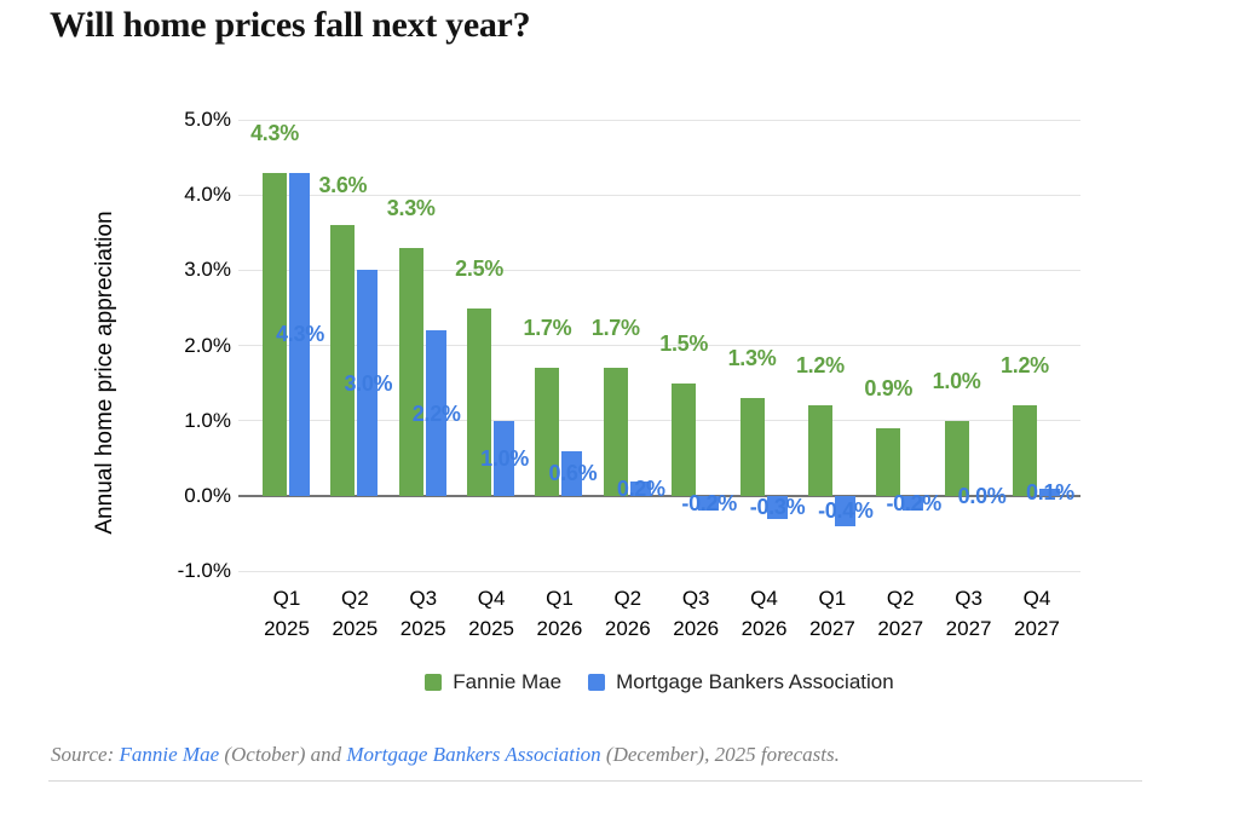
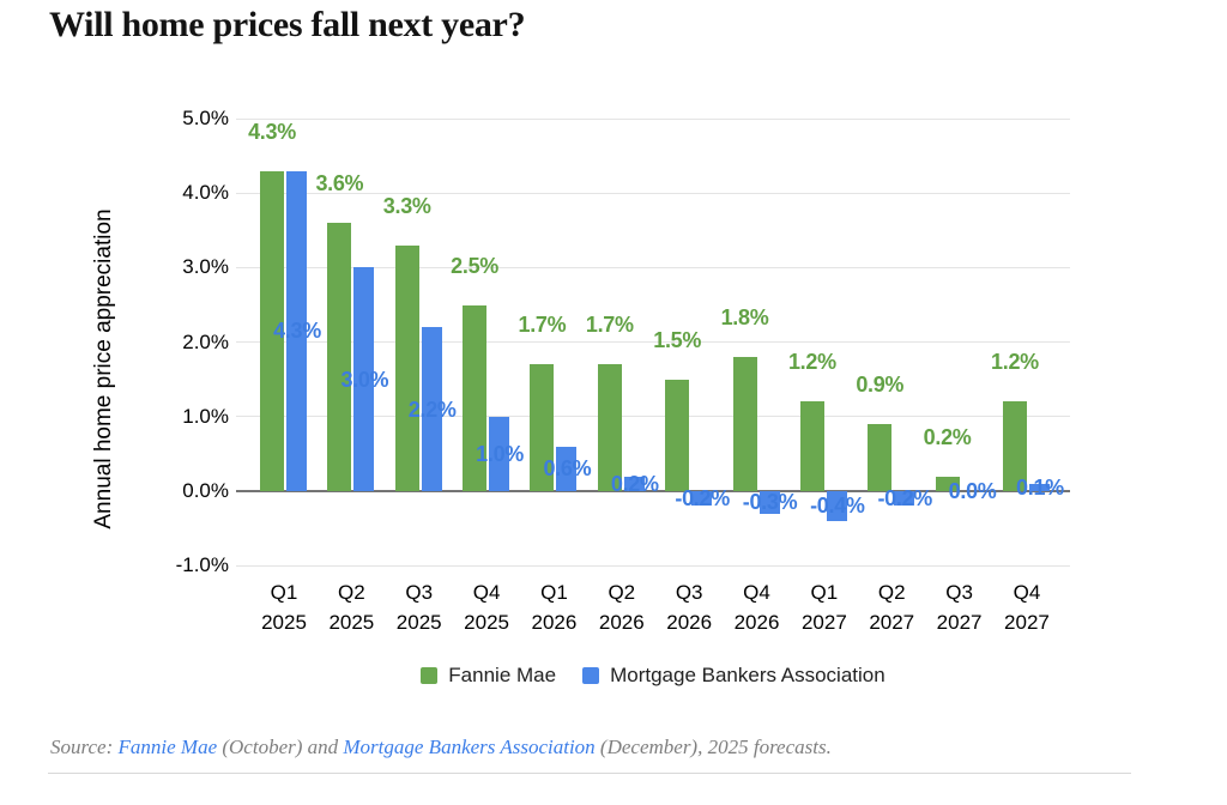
Fannie Mae/Q4 2026: 1.3% -> 1.8%
Fannie Mae/Q3 2027: 1.0% -> 0.2%
